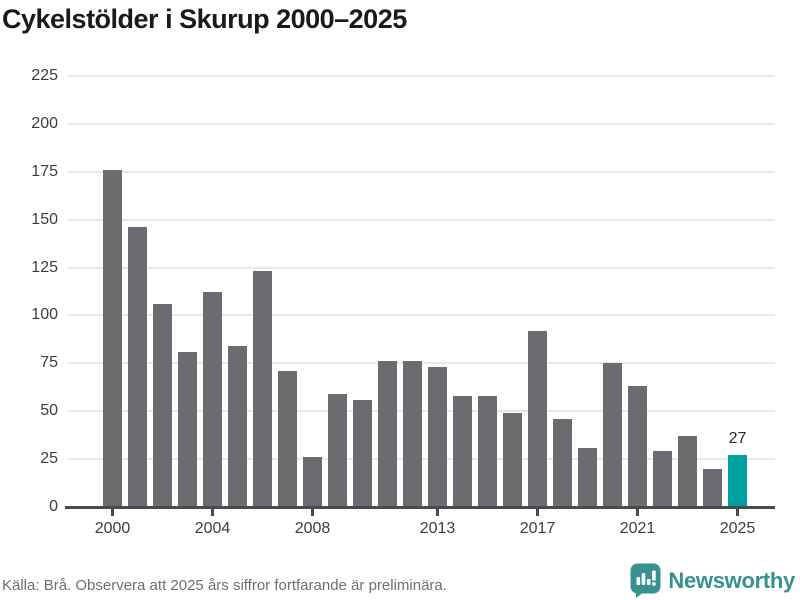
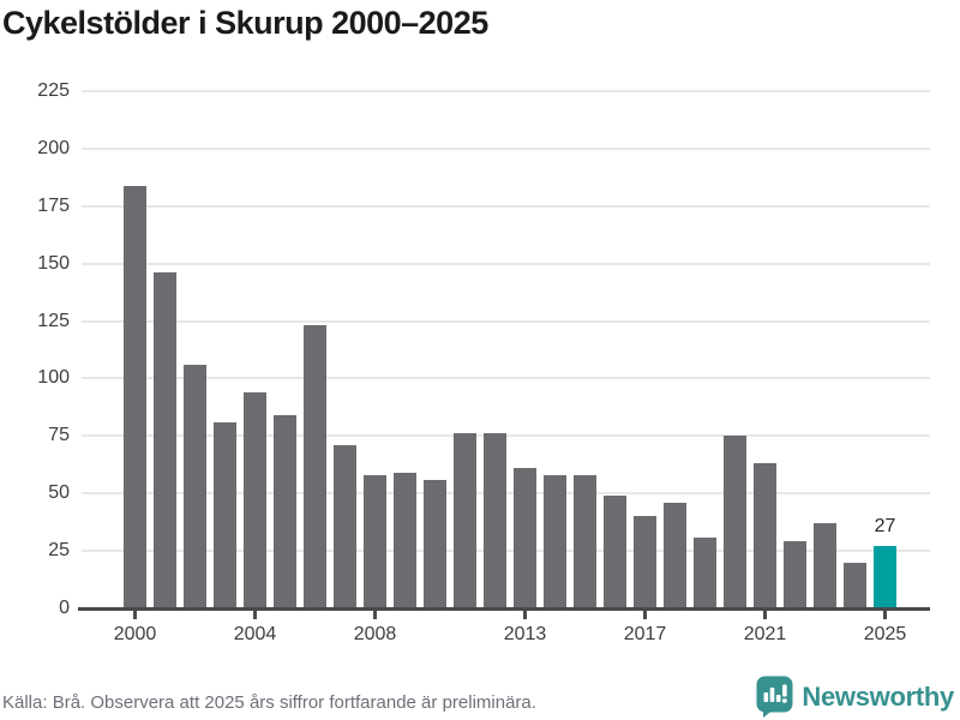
2000: 176 -> 184
2004: 112 -> 94
2008: 26 -> 58
2013: 73 -> 61
2017: 92 -> 40
